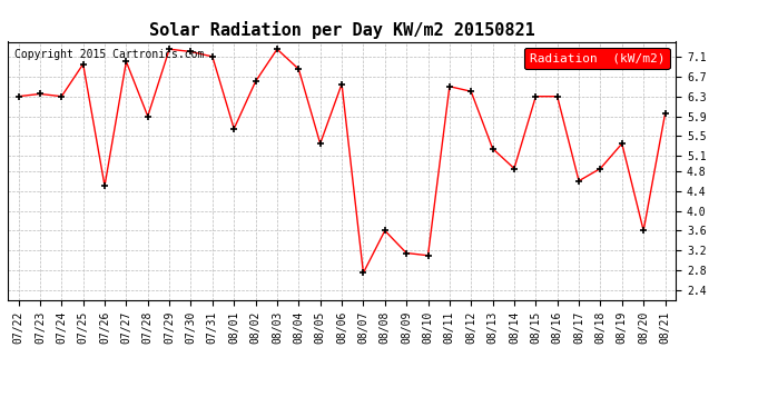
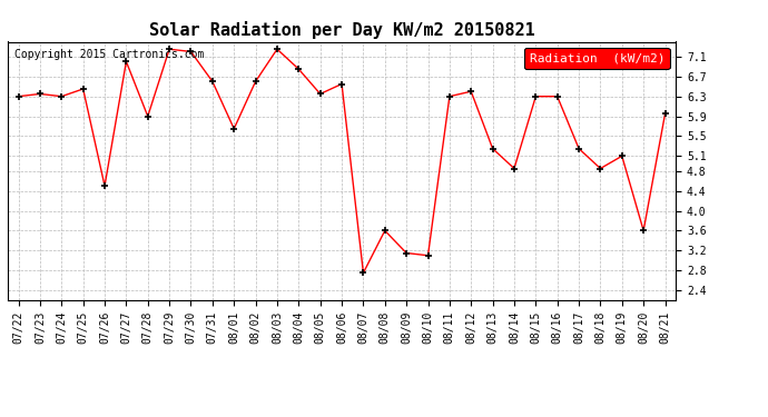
07/25: 6.95 -> 6.45
07/31: 7.10 -> 6.60
08/05: 5.35 -> 6.35
08/11: 6.50 -> 6.30
08/17: 4.60 -> 5.25
08/19: 5.35 -> 5.10
